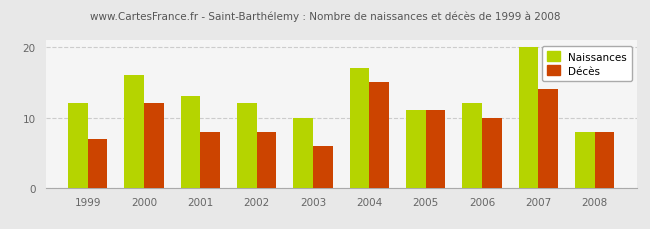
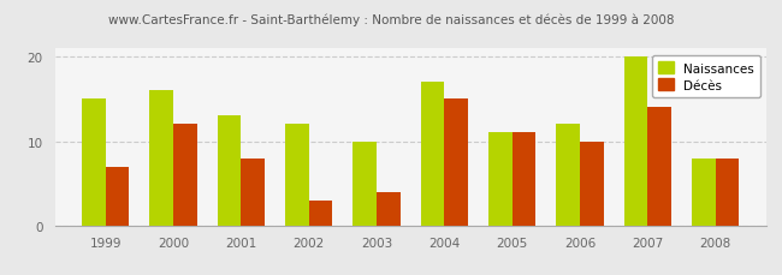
Naissances/1999: 12 -> 15
Décès/2002: 8 -> 3
Décès/2003: 6 -> 4
